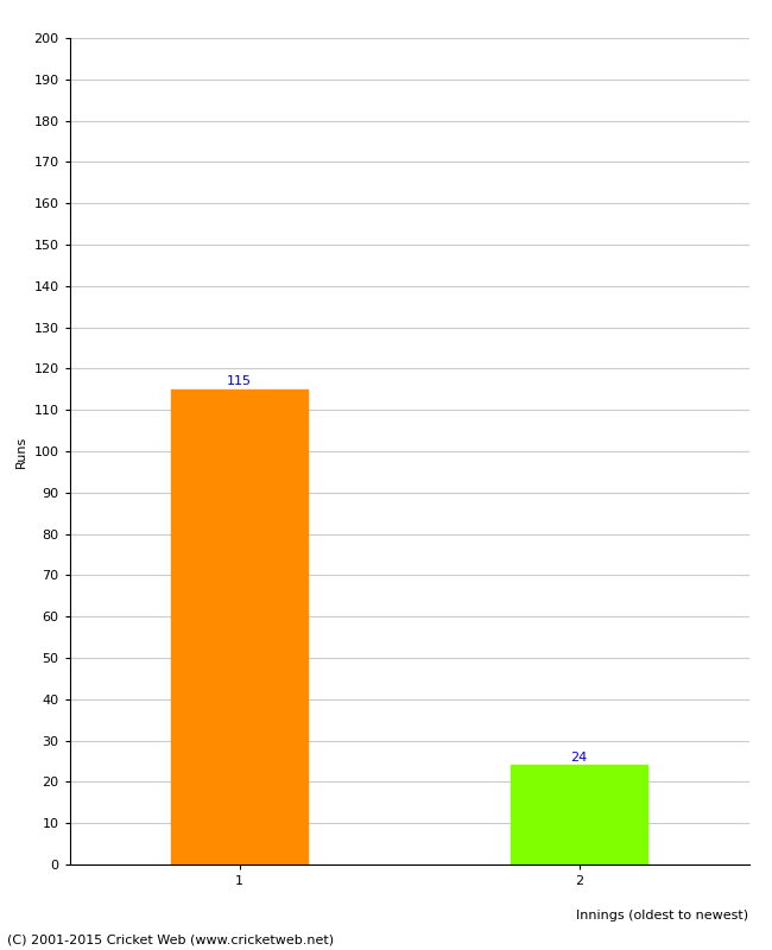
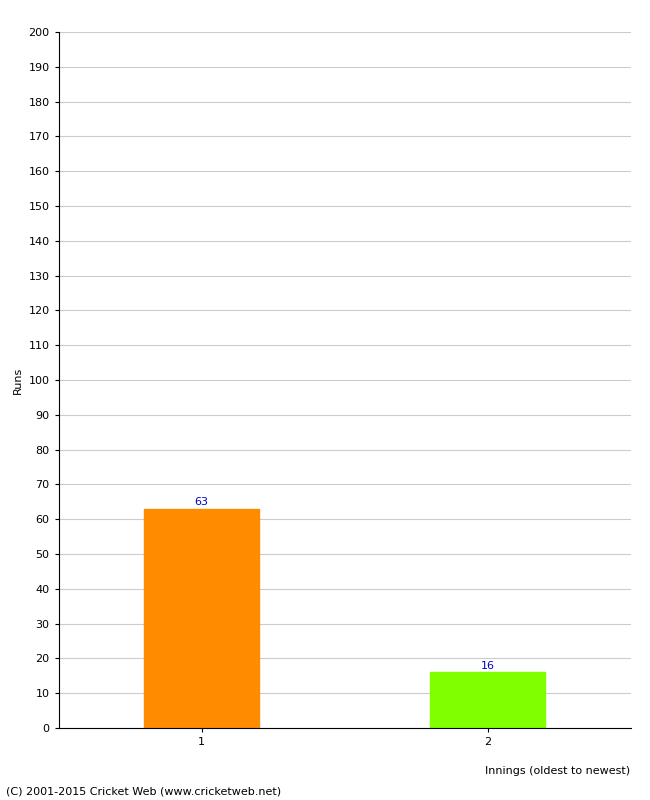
1: 115 -> 63
2: 24 -> 16
